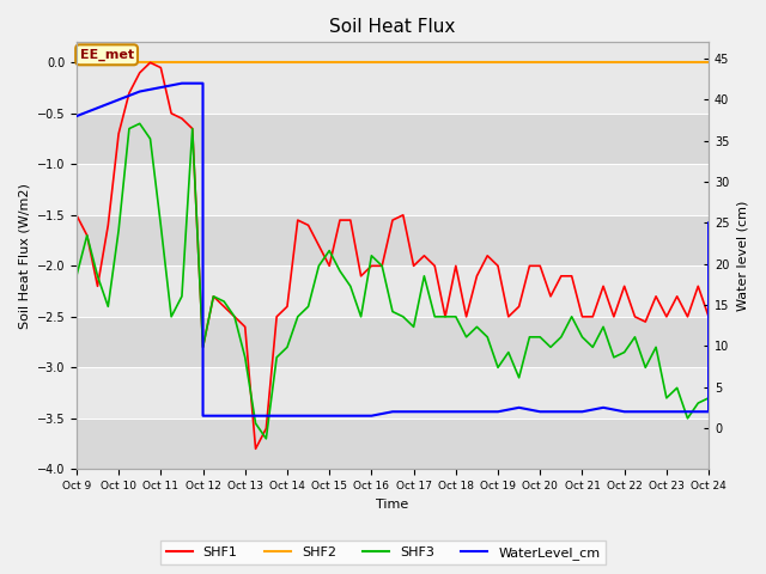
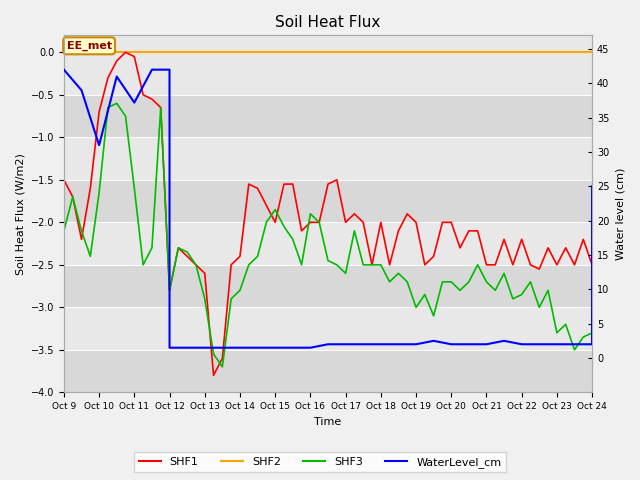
WaterLevel_cm/Oct 9: 38.0 -> 42.0
WaterLevel_cm/Oct 10: 40.0 -> 31.0
WaterLevel_cm/Oct 11: 41.5 -> 37.2
